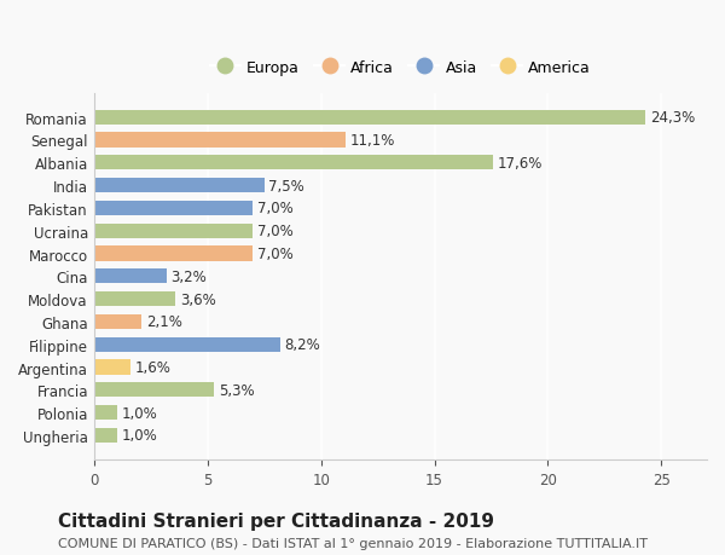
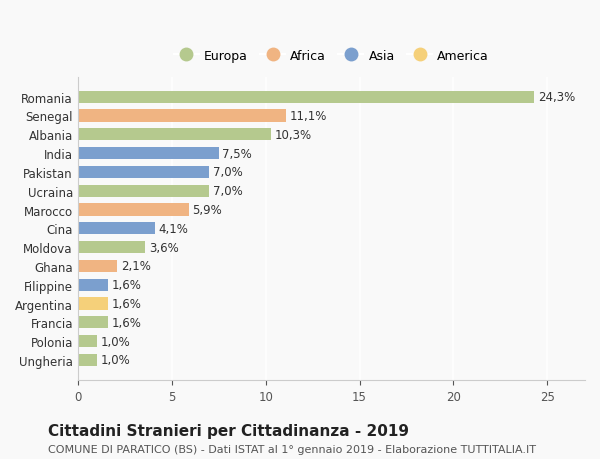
Albania: 17,6% -> 10,3%
Marocco: 7,0% -> 5,9%
Cina: 3,2% -> 4,1%
Filippine: 8,2% -> 1,6%
Francia: 5,3% -> 1,6%
